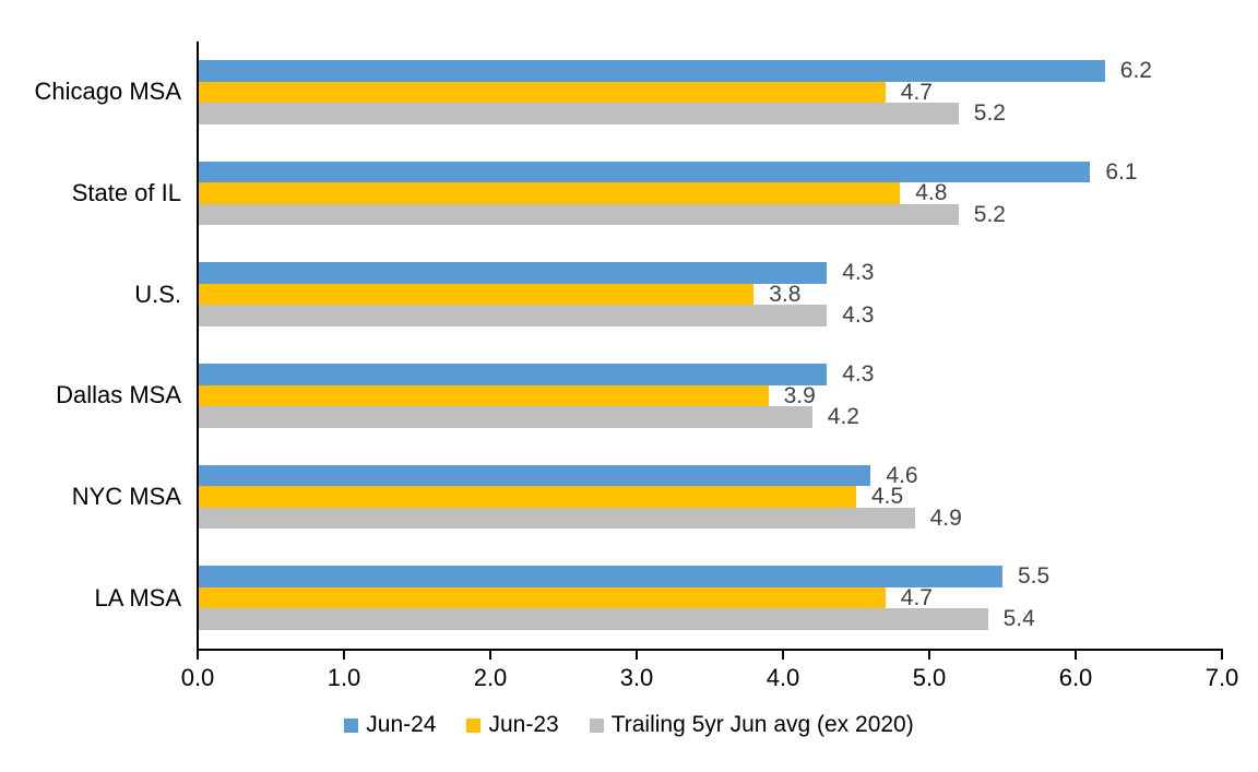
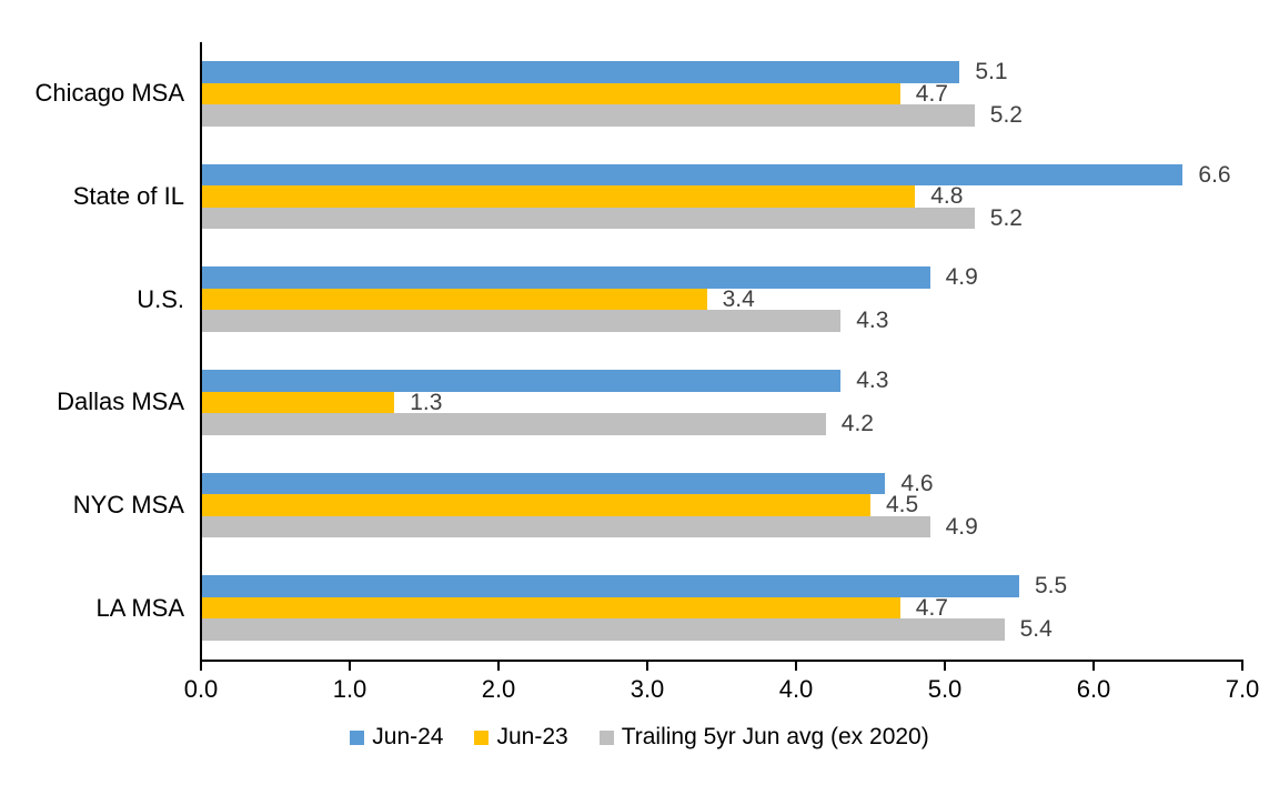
Jun-24/Chicago MSA: 6.2 -> 5.1
Jun-24/State of IL: 6.1 -> 6.6
Jun-24/U.S.: 4.3 -> 4.9
Jun-23/U.S.: 3.8 -> 3.4
Jun-23/Dallas MSA: 3.9 -> 1.3
